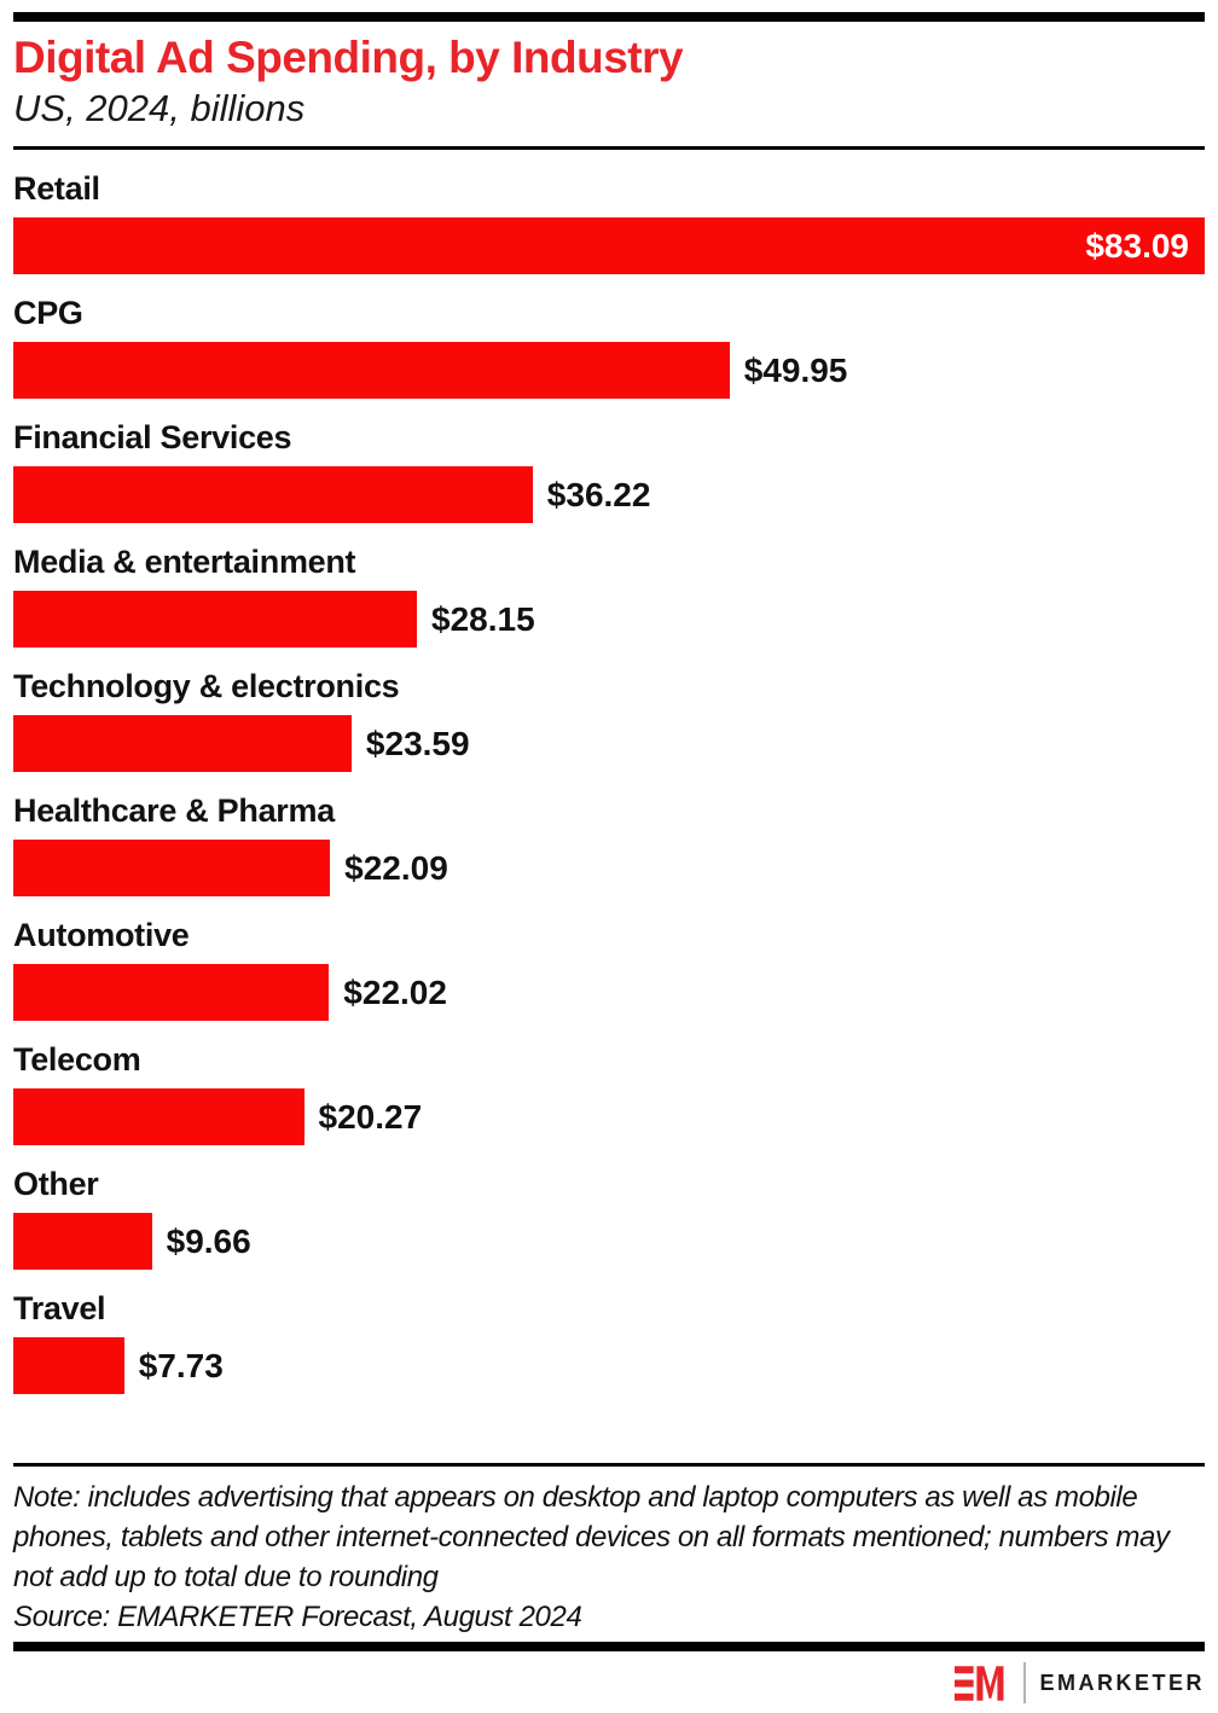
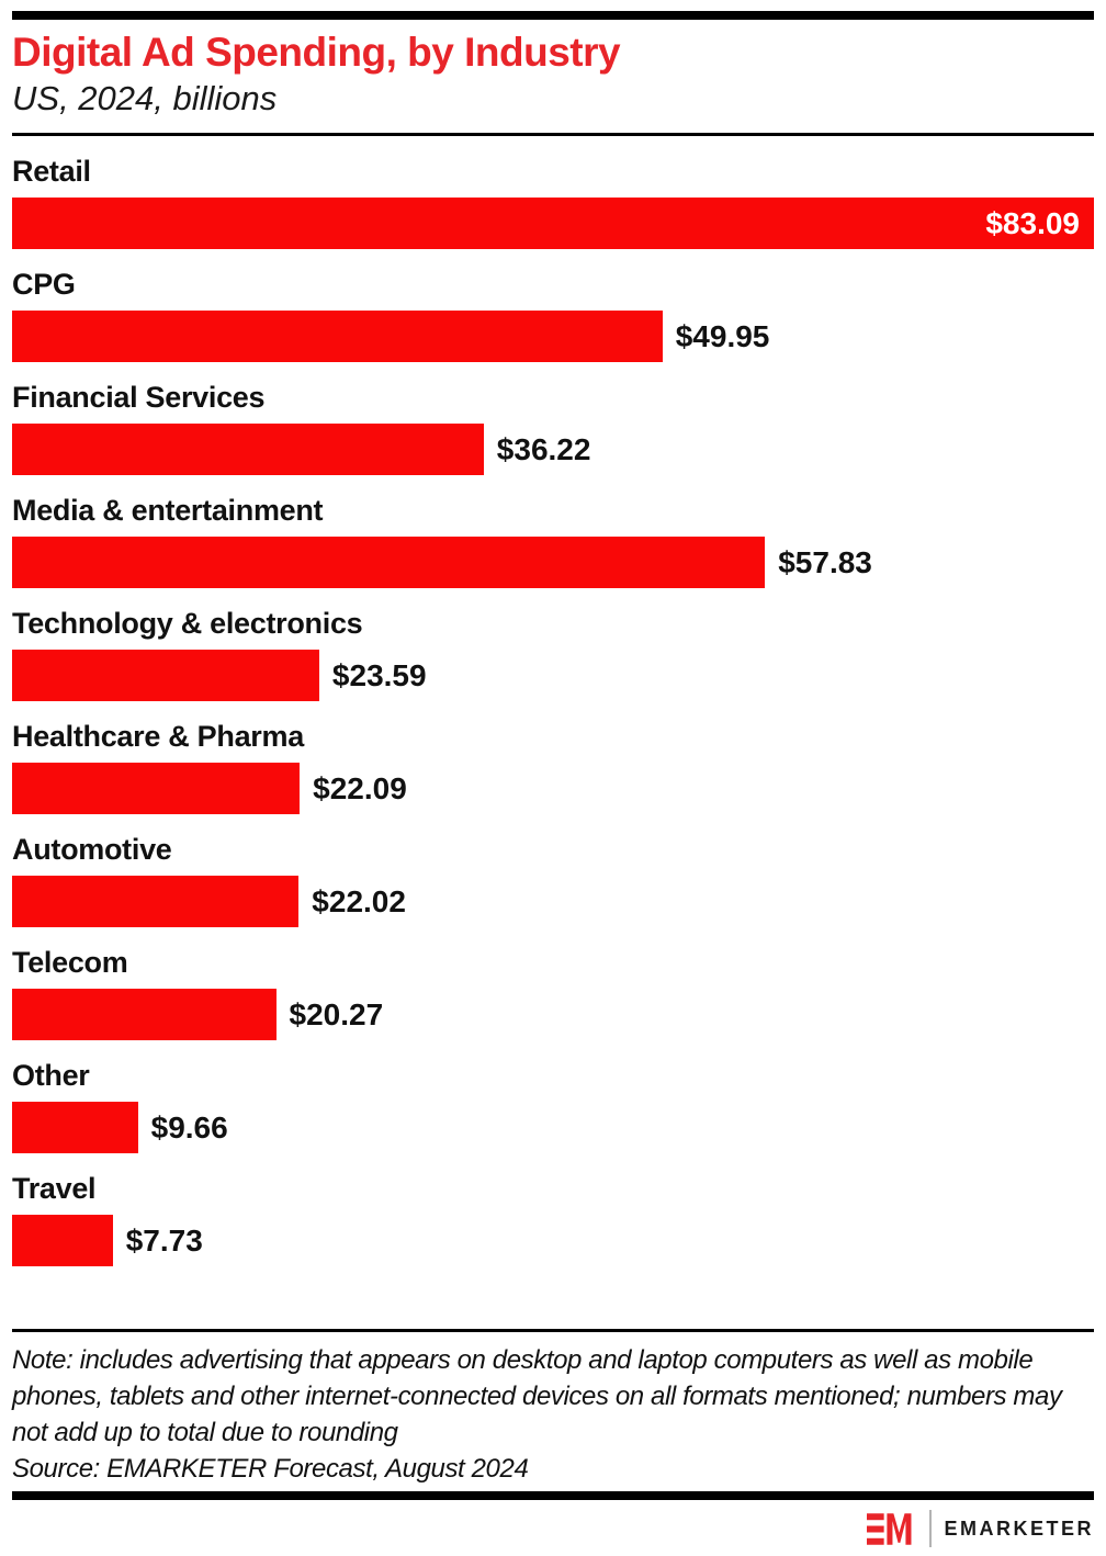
Media & entertainment: $28.15 -> $57.83
